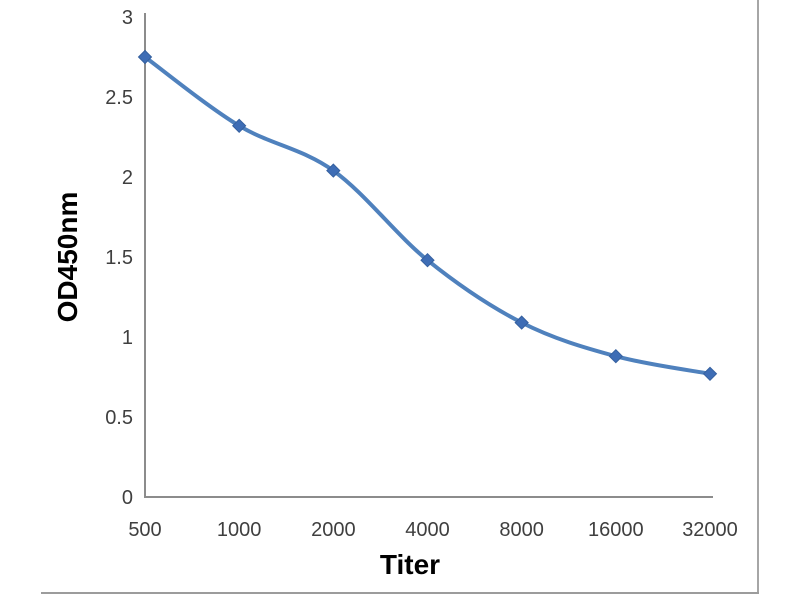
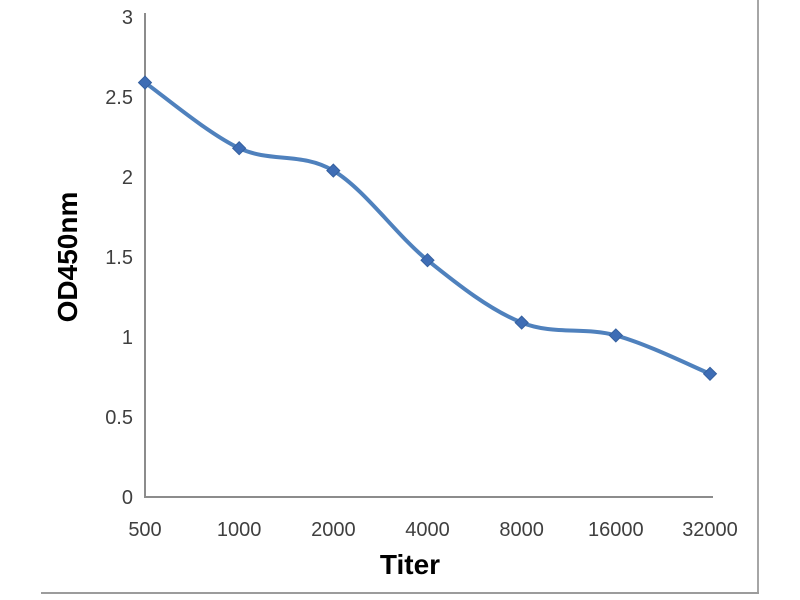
500: 2.75 -> 2.59
1000: 2.32 -> 2.18
16000: 0.88 -> 1.01
